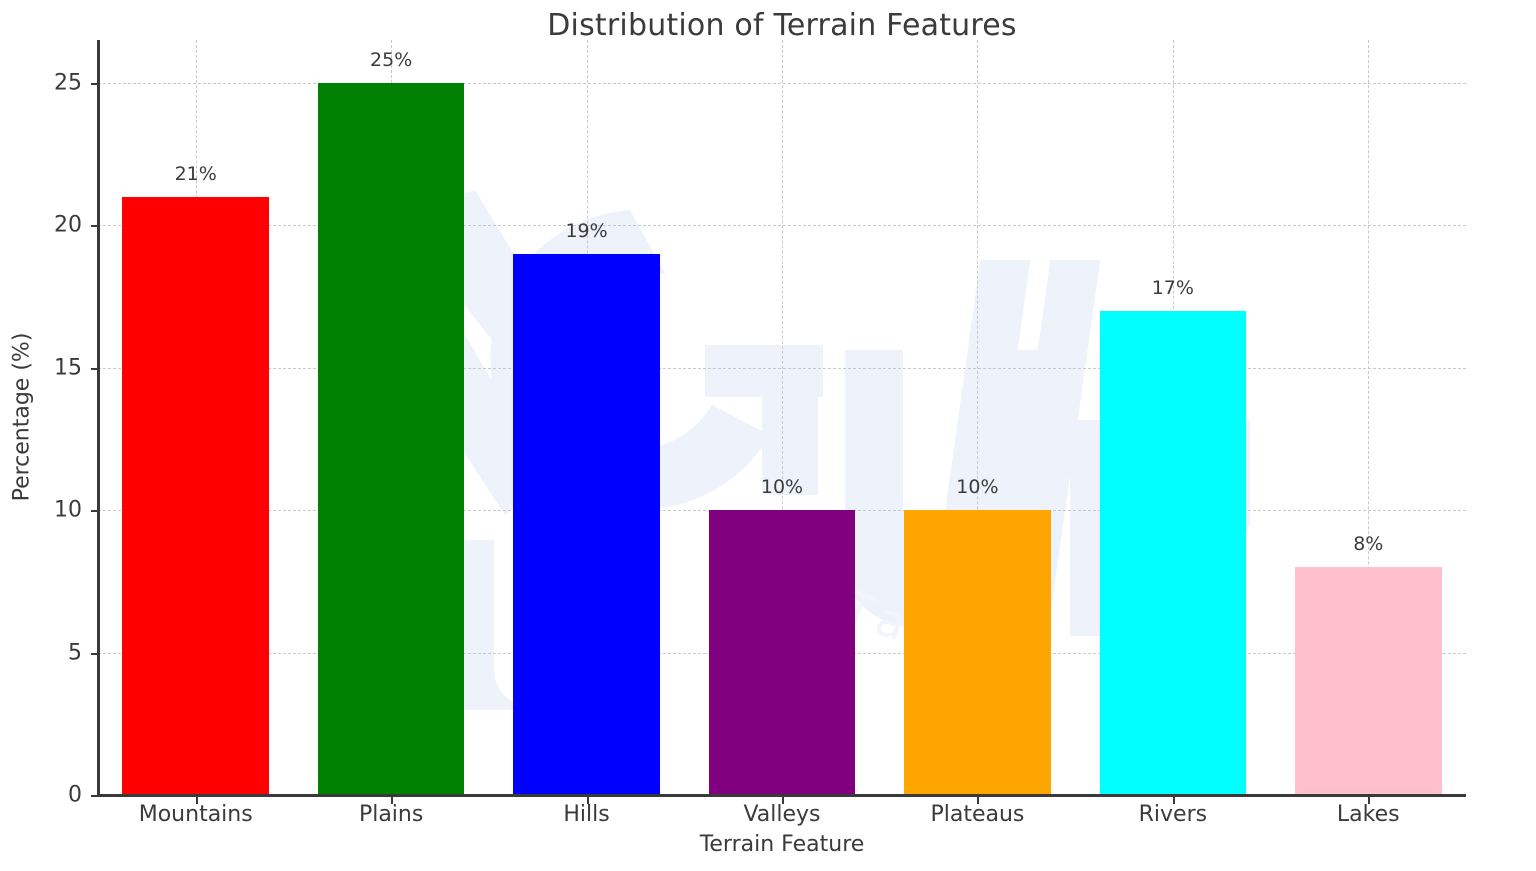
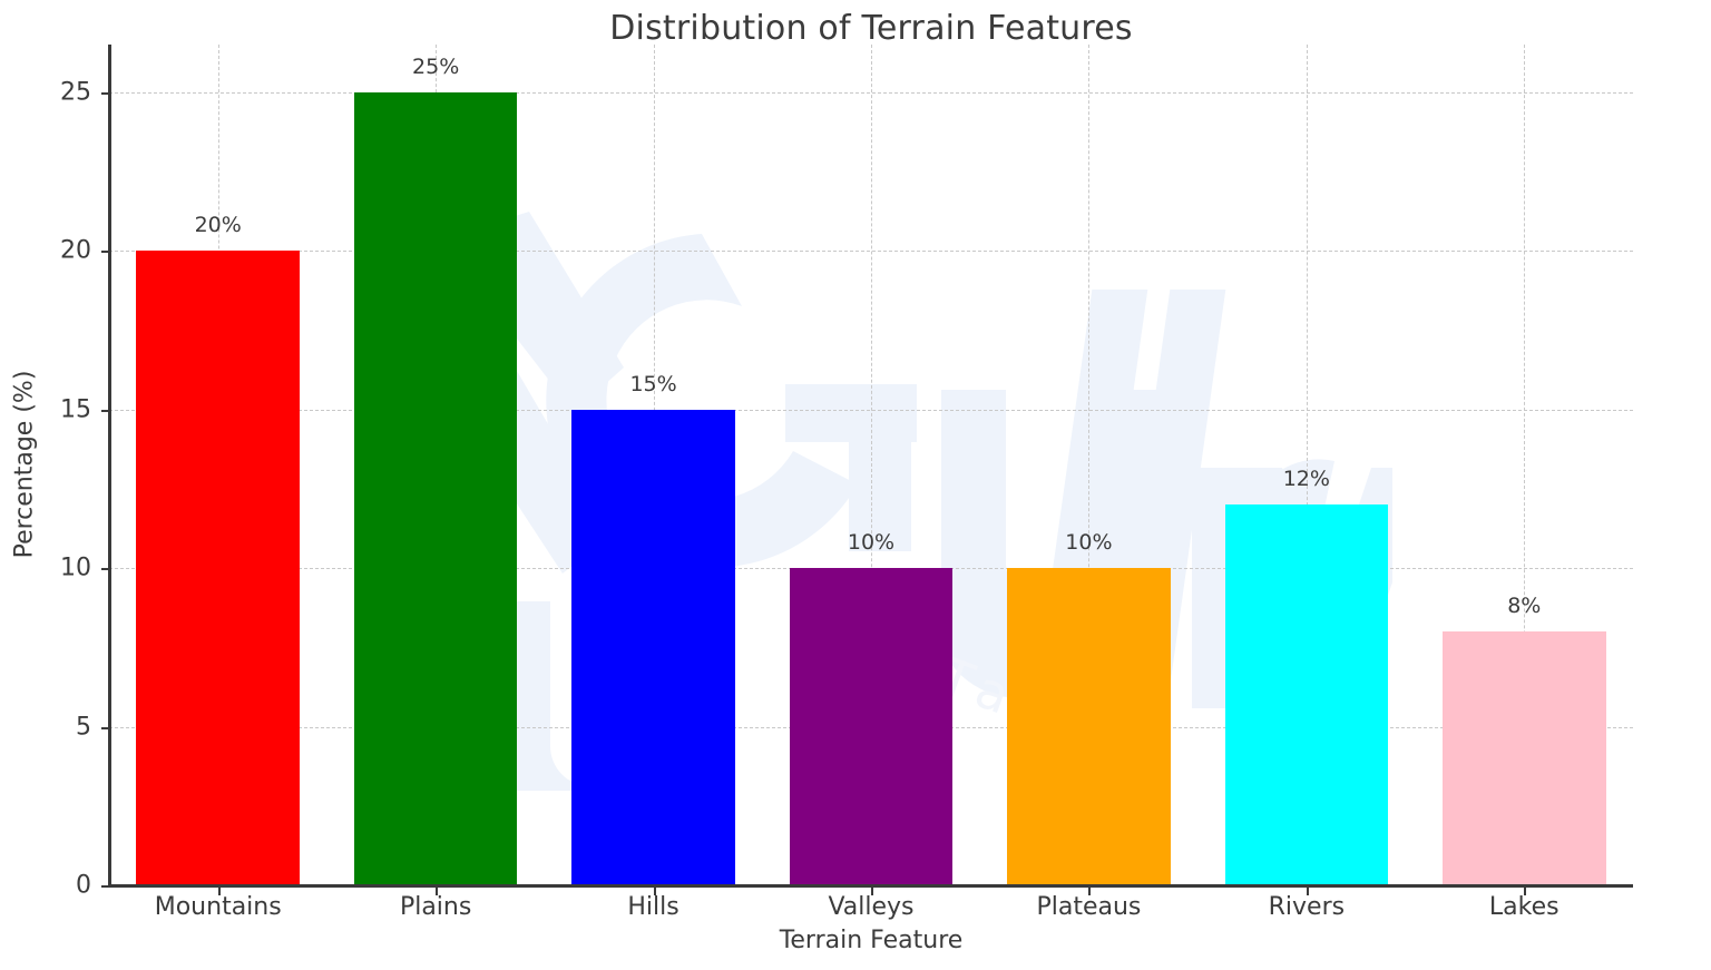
Mountains: 21% -> 20%
Hills: 19% -> 15%
Rivers: 17% -> 12%
